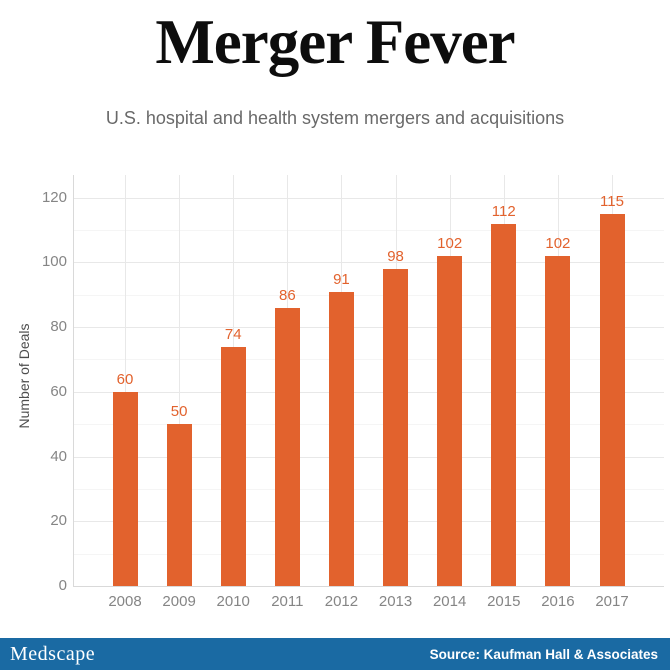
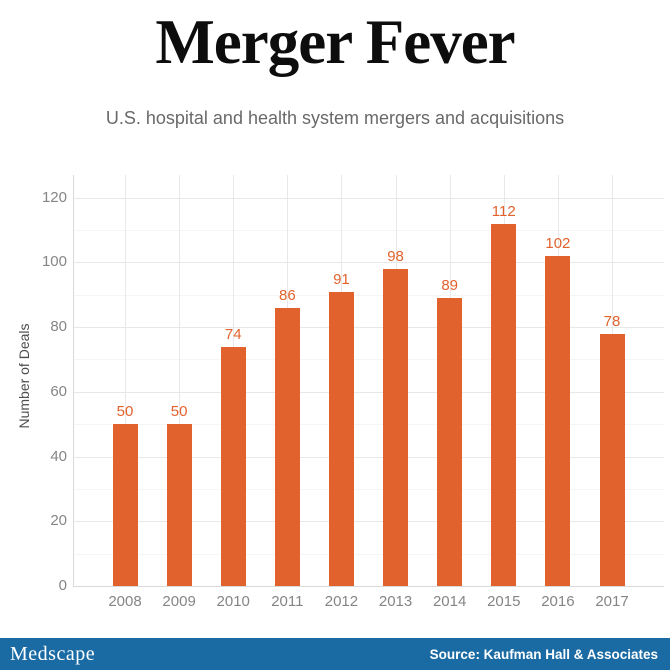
2008: 60 -> 50
2014: 102 -> 89
2017: 115 -> 78
